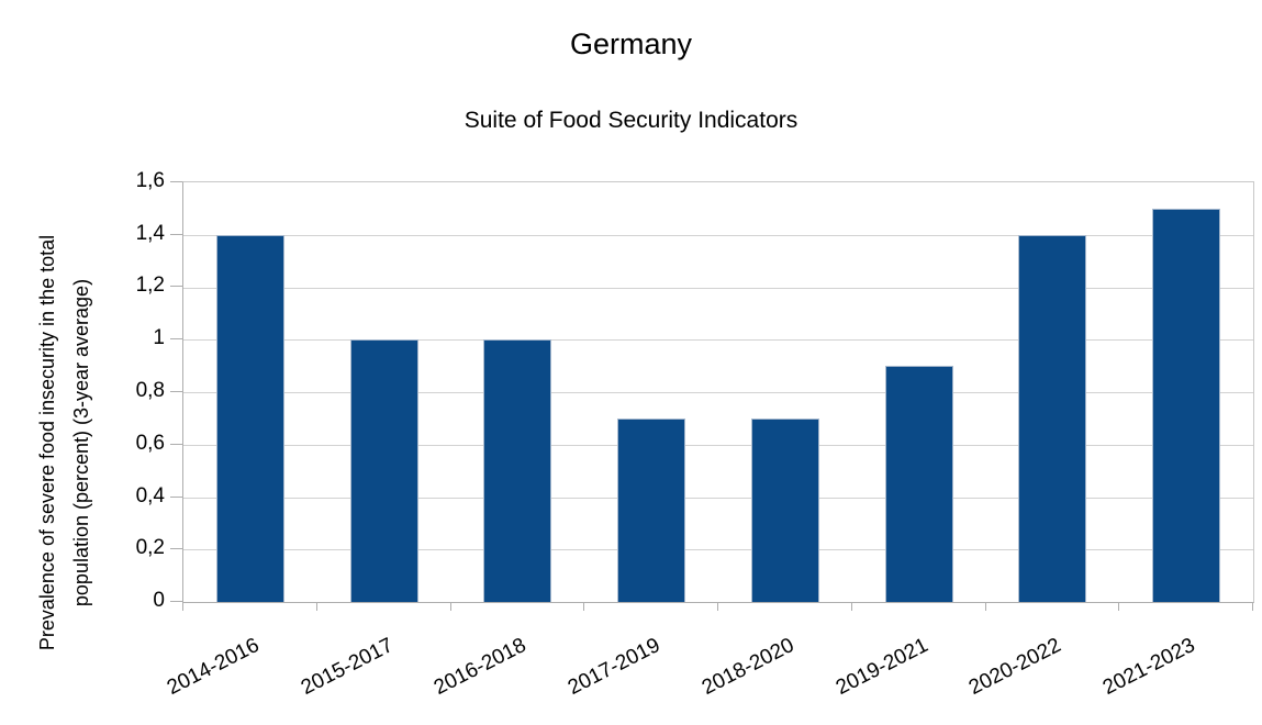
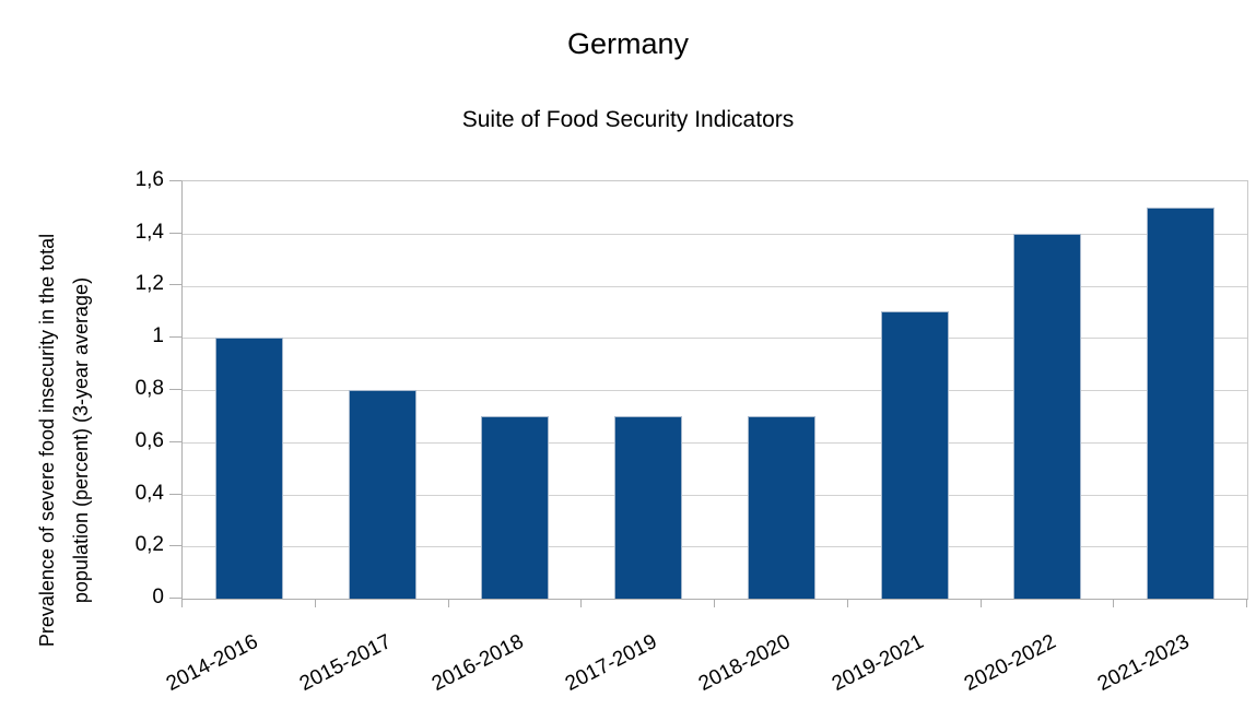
2014-2016: 1,4 -> 1,0
2015-2017: 1,0 -> 0,8
2016-2018: 1,0 -> 0,7
2019-2021: 0,9 -> 1,1
